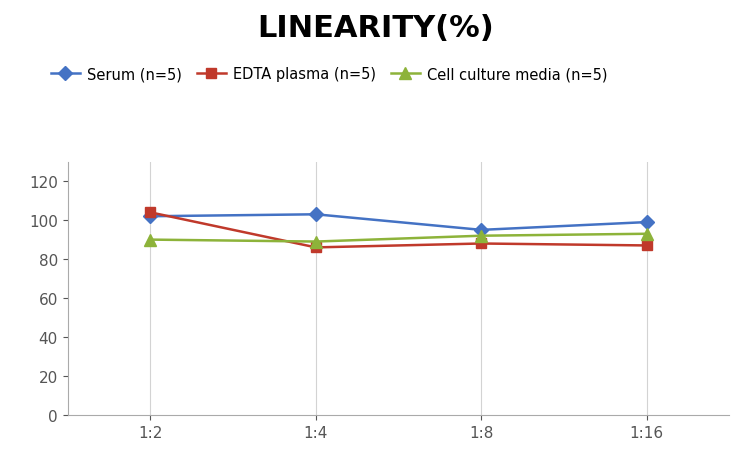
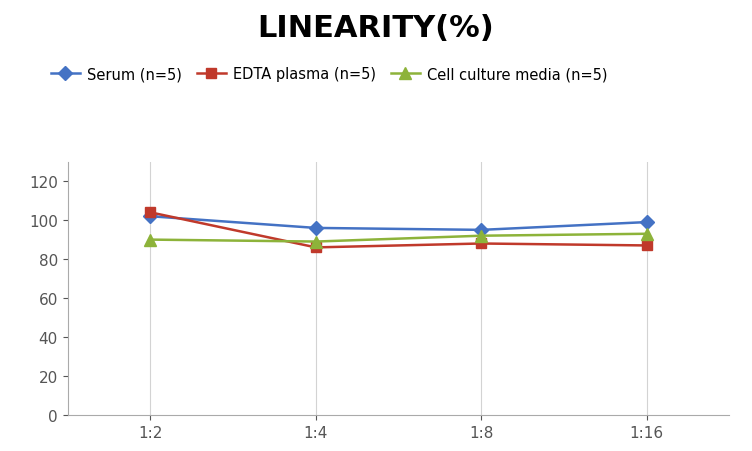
Serum (n=5)/1:4: 103 -> 96
